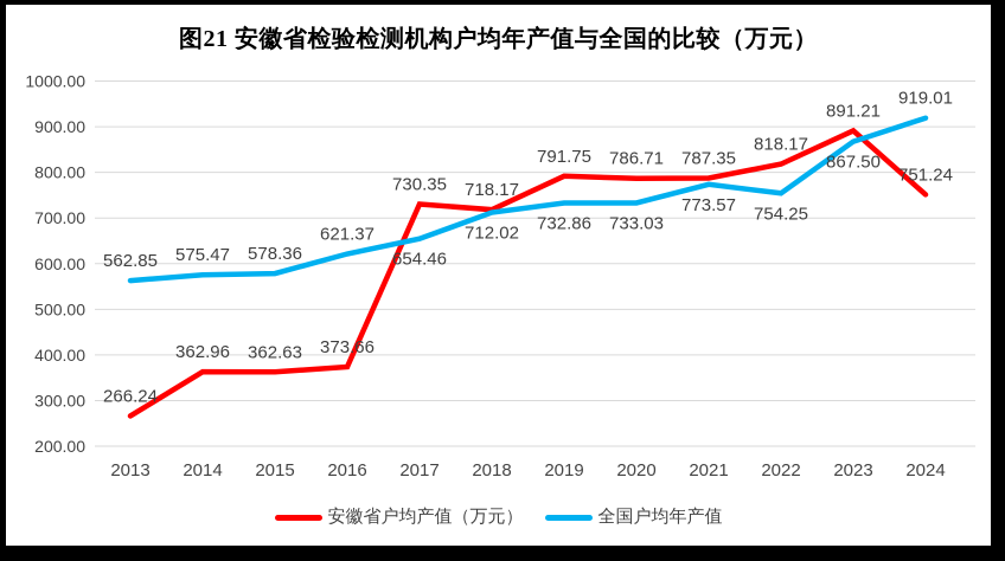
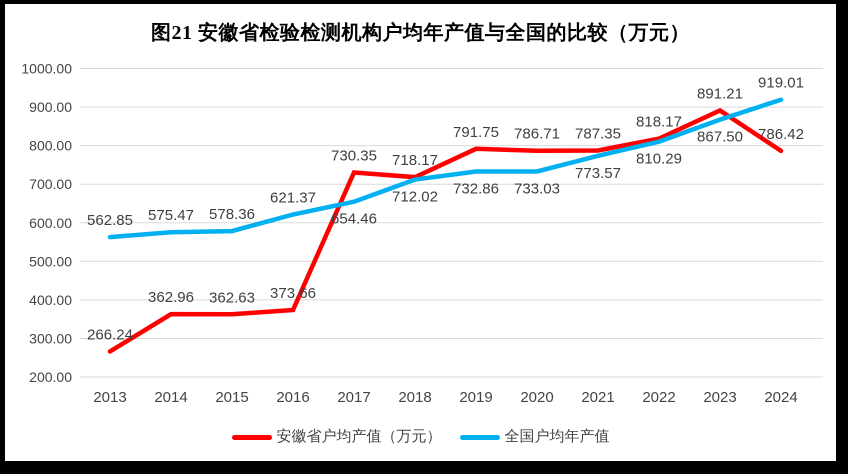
全国户均年产值/2022: 754.25 -> 810.29
安徽省户均产值（万元）/2024: 751.24 -> 786.42
